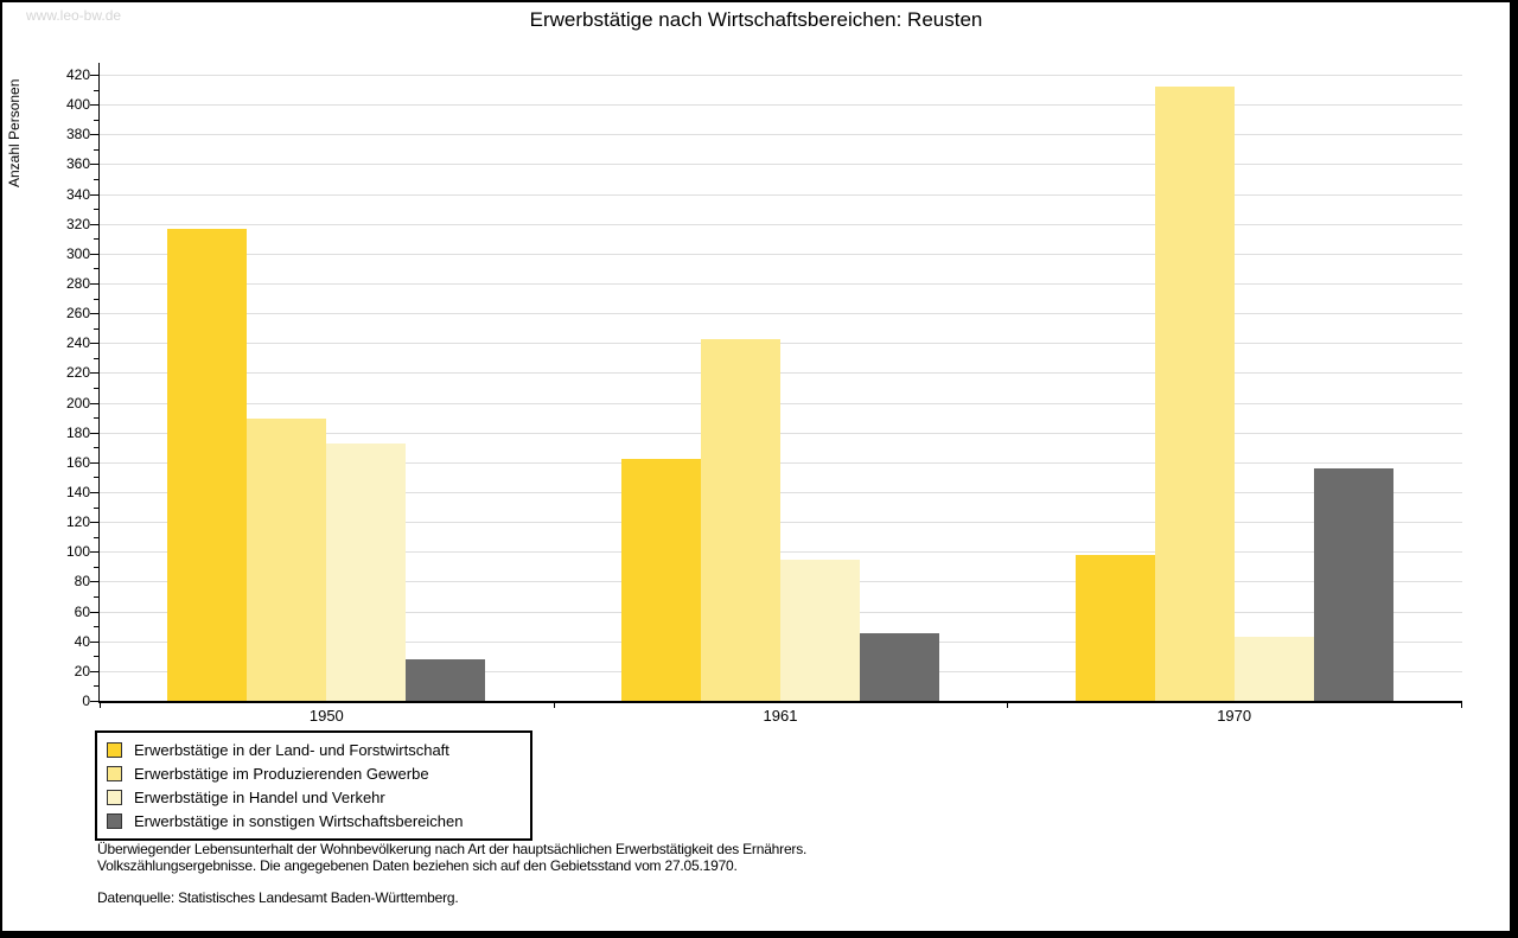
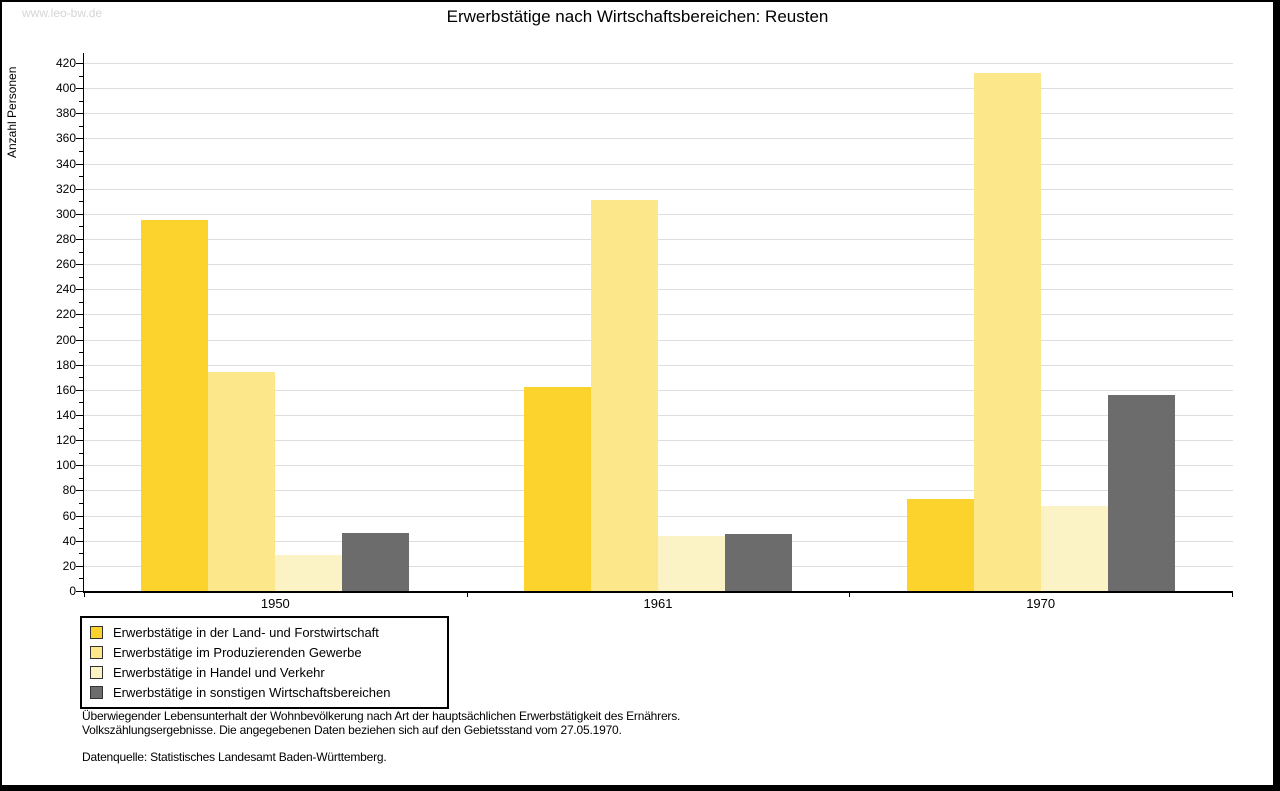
Erwerbstätige in der Land- und Forstwirtschaft/1950: 317 -> 295
Erwerbstätige im Produzierenden Gewerbe/1950: 189 -> 174
Erwerbstätige in Handel und Verkehr/1950: 173 -> 29
Erwerbstätige in sonstigen Wirtschaftsbereichen/1950: 28 -> 46
Erwerbstätige im Produzierenden Gewerbe/1961: 243 -> 311
Erwerbstätige in Handel und Verkehr/1961: 95 -> 44
Erwerbstätige in der Land- und Forstwirtschaft/1970: 98 -> 73
Erwerbstätige in Handel und Verkehr/1970: 43 -> 68
